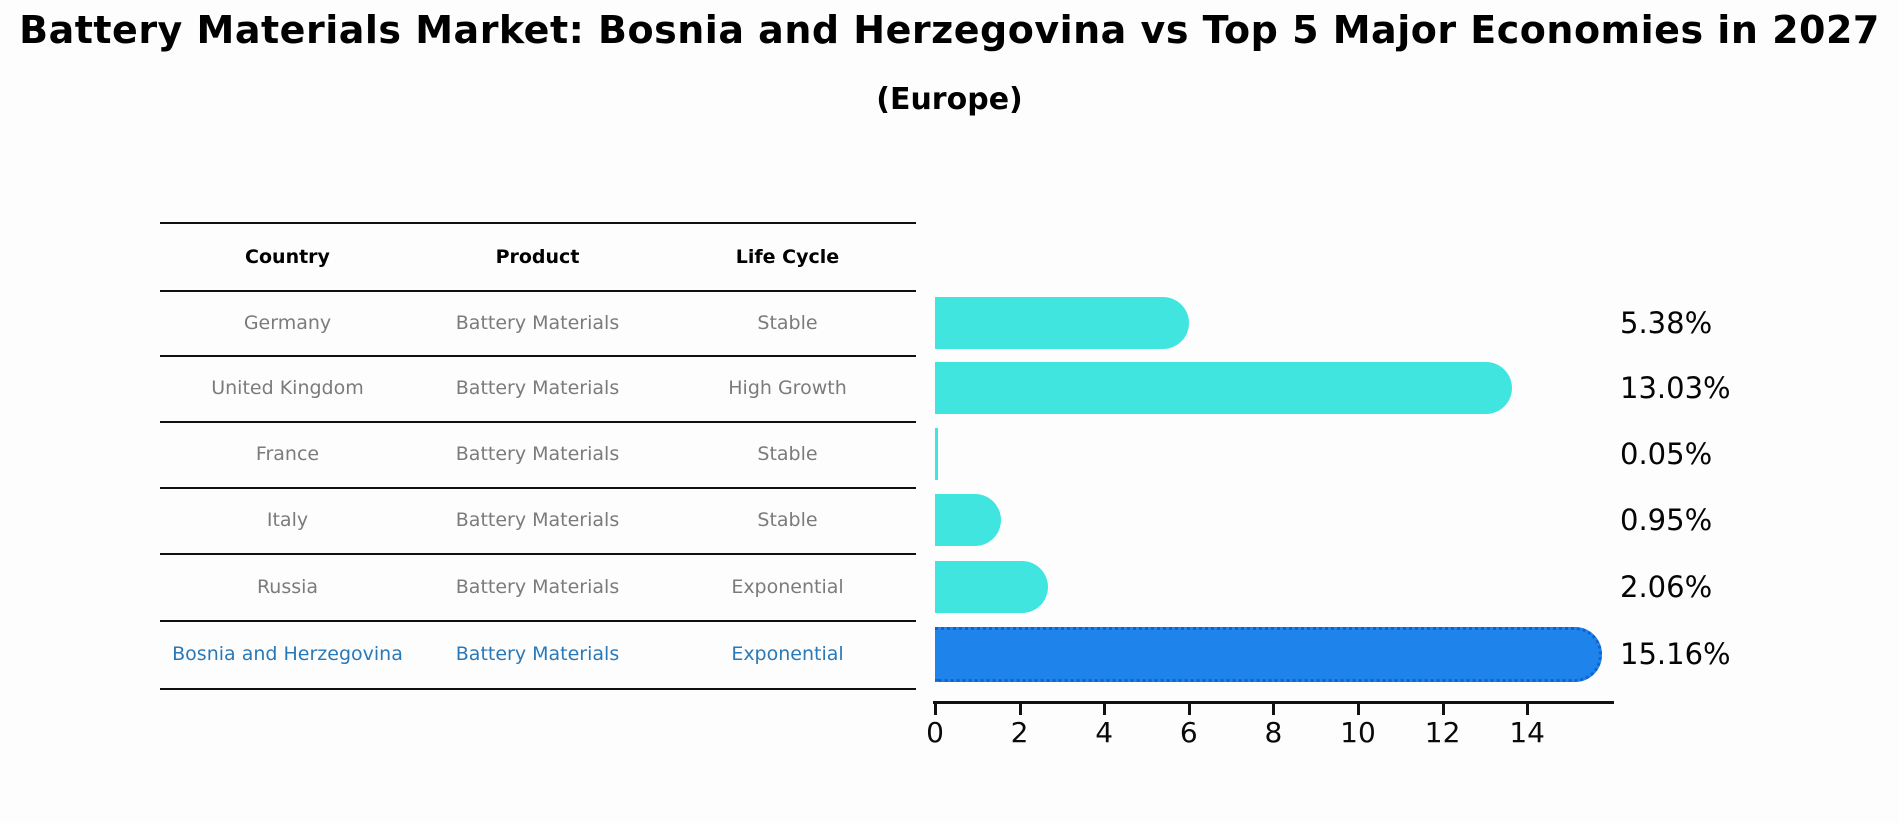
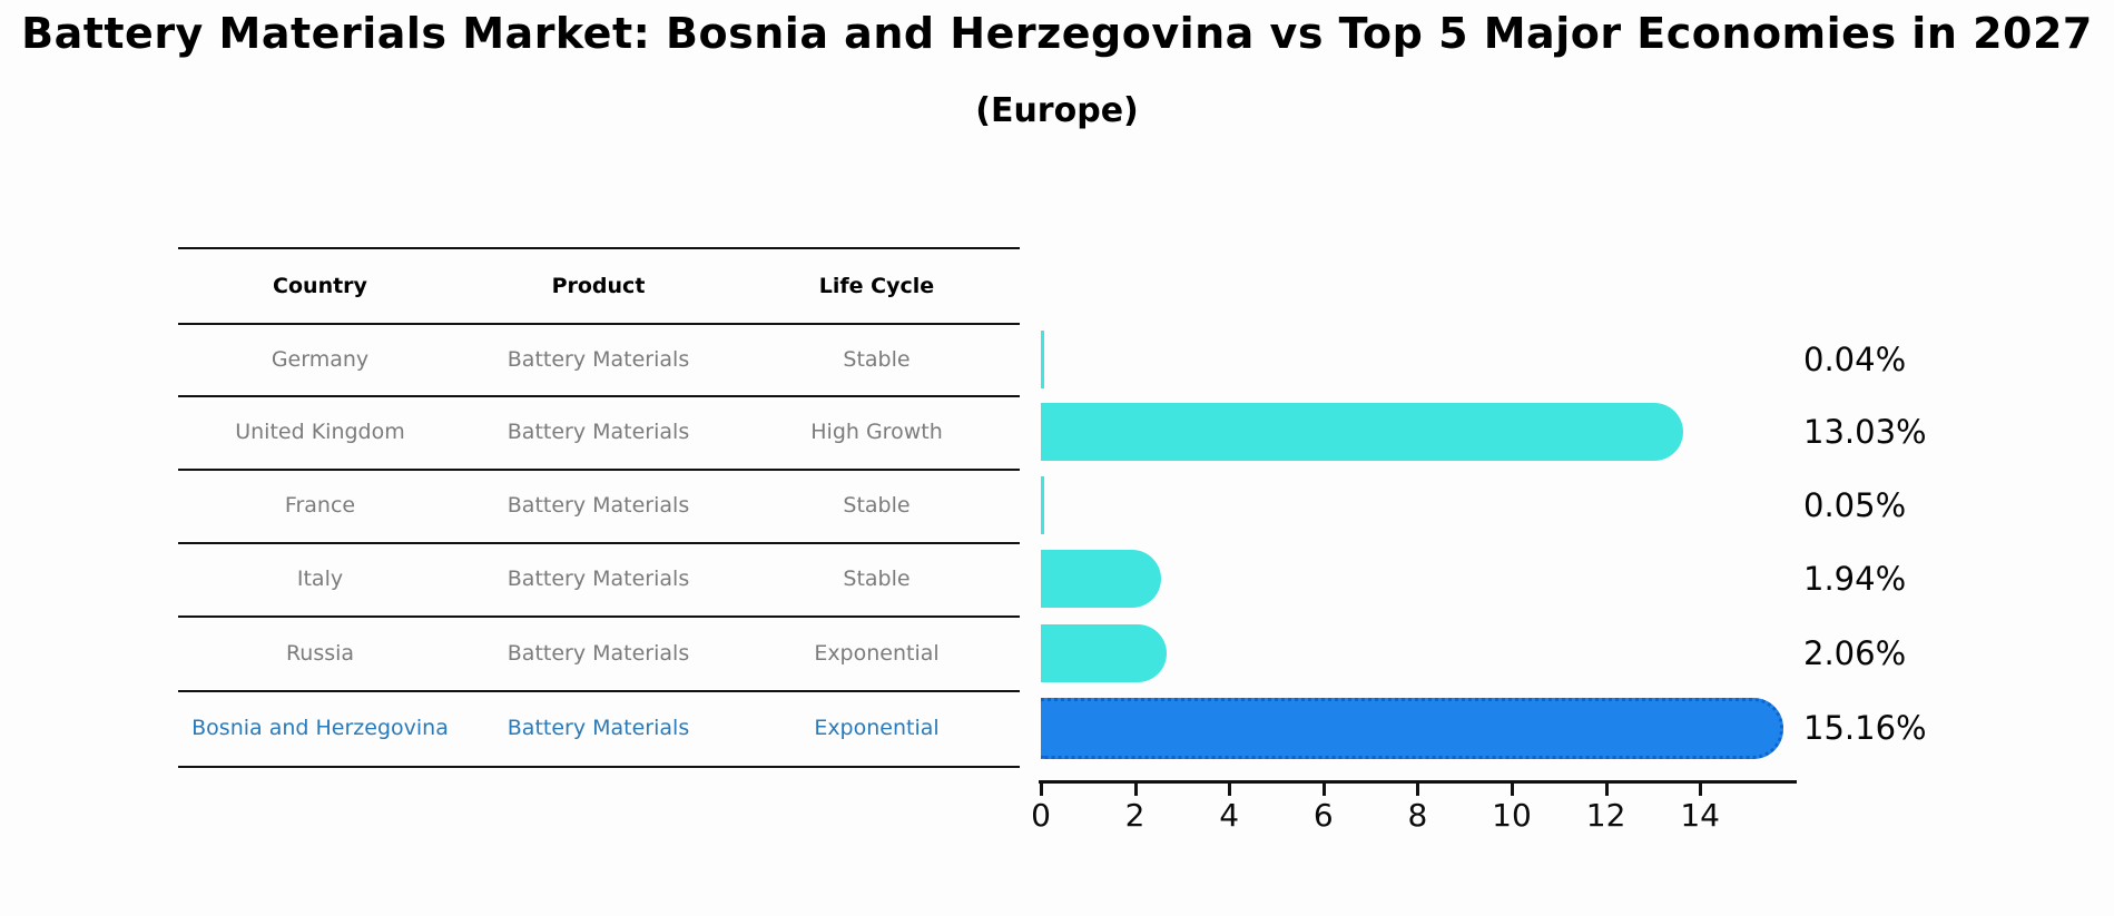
Germany: 5.38% -> 0.04%
Italy: 0.95% -> 1.94%
